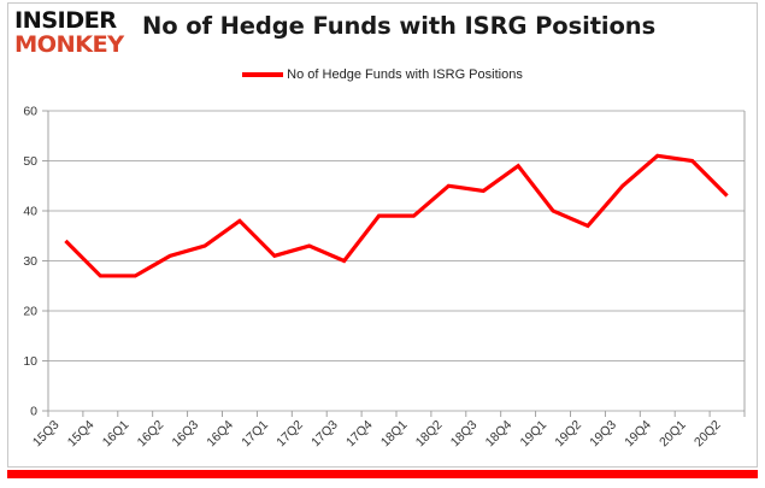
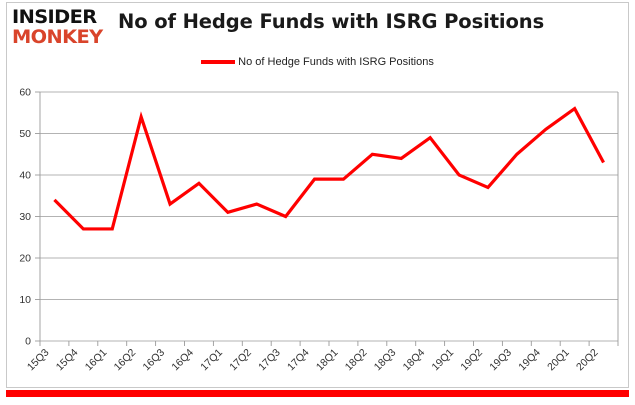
16Q2: 31 -> 54
20Q1: 50 -> 56
